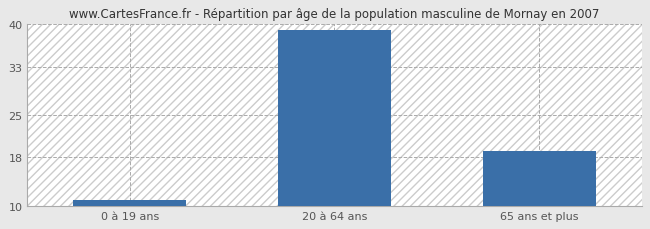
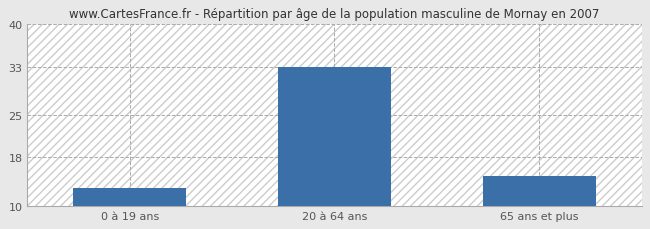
0 à 19 ans: 11 -> 13
20 à 64 ans: 39 -> 33
65 ans et plus: 19 -> 15
